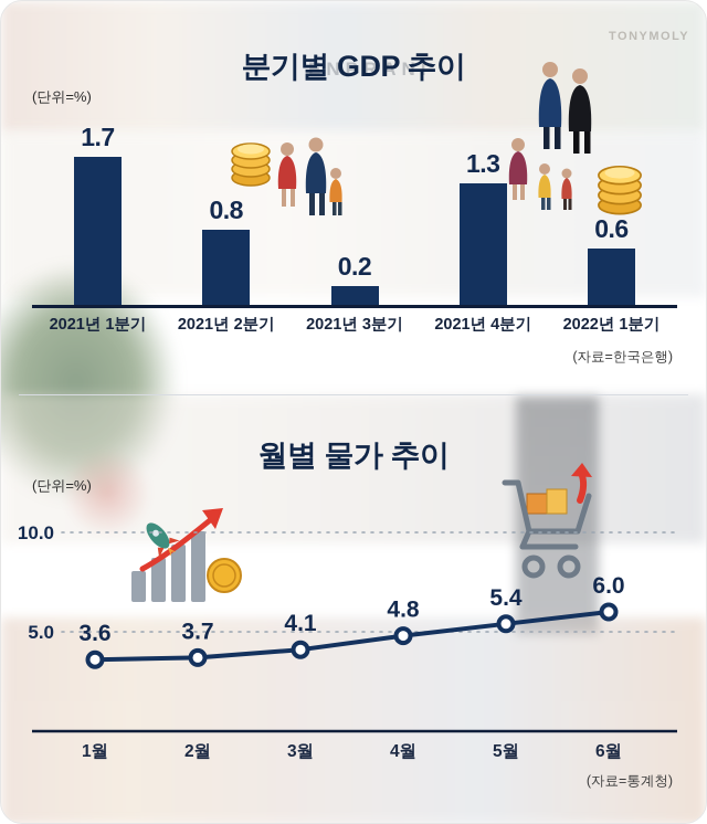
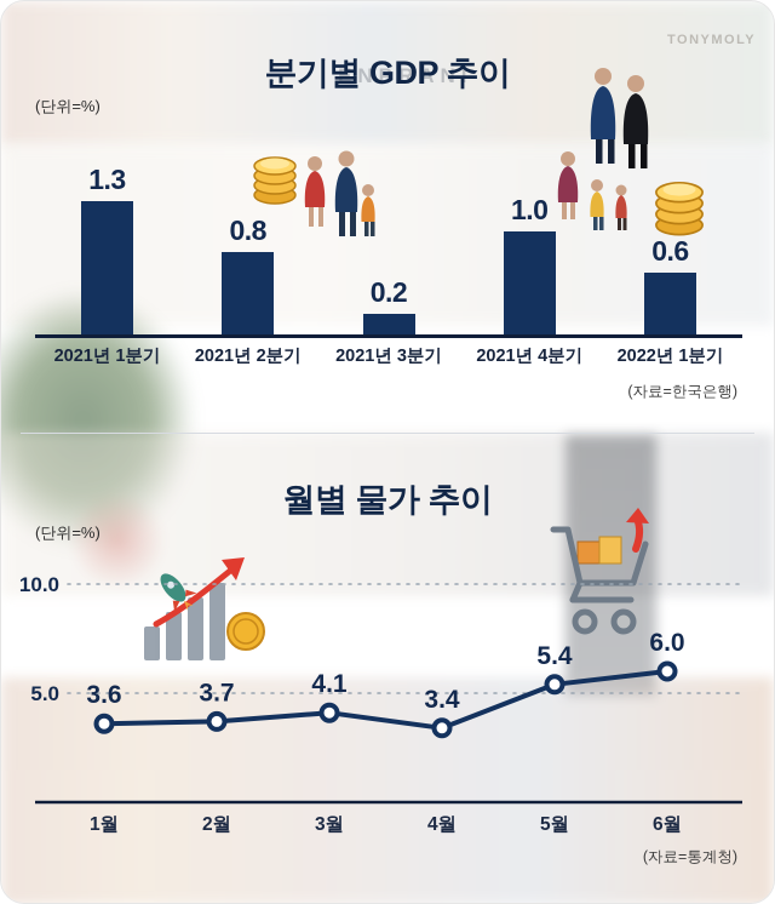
분기별 GDP 추이/2021년 1분기: 1.7 -> 1.3
분기별 GDP 추이/2021년 4분기: 1.3 -> 1.0
월별 물가 추이/4월: 4.8 -> 3.4
